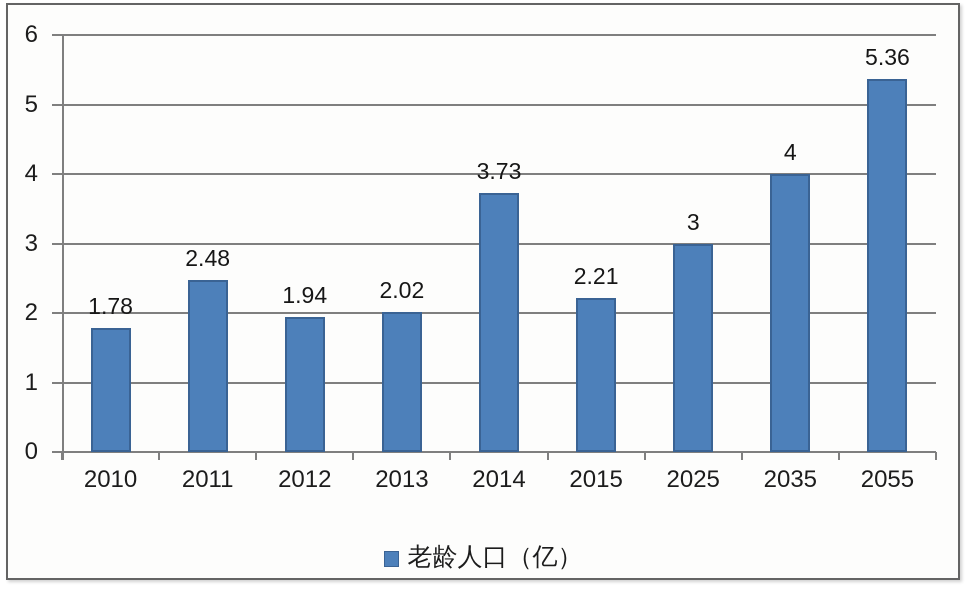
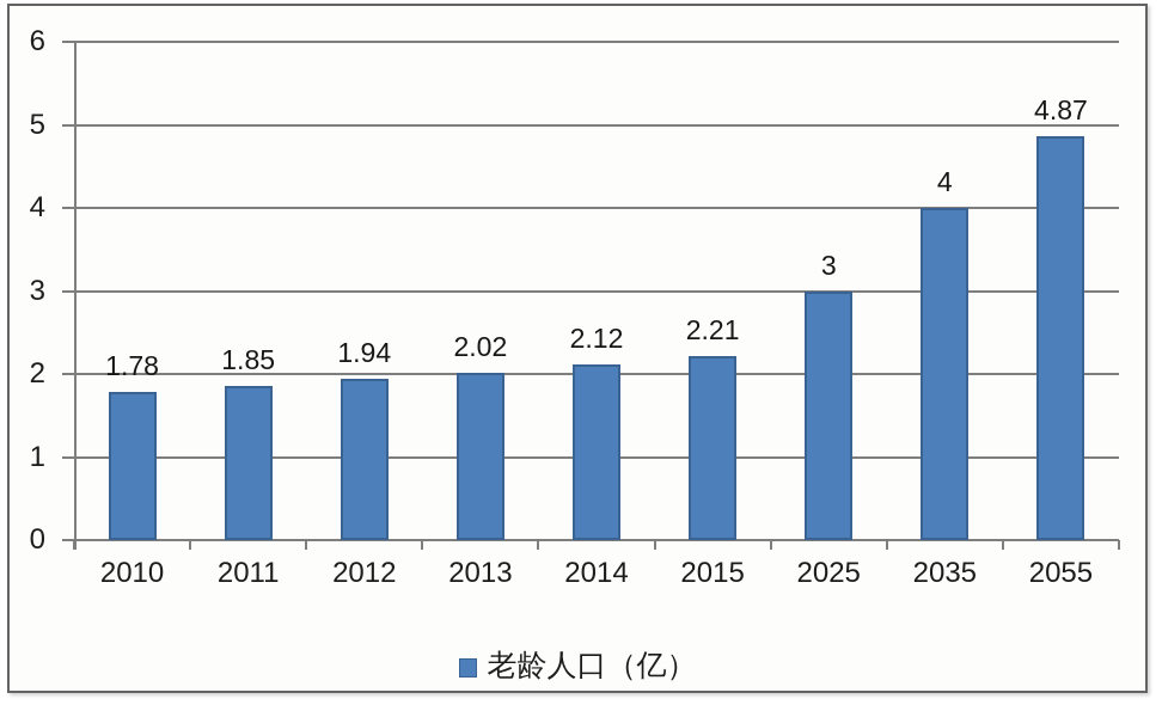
2011: 2.48 -> 1.85
2014: 3.73 -> 2.12
2055: 5.36 -> 4.87
